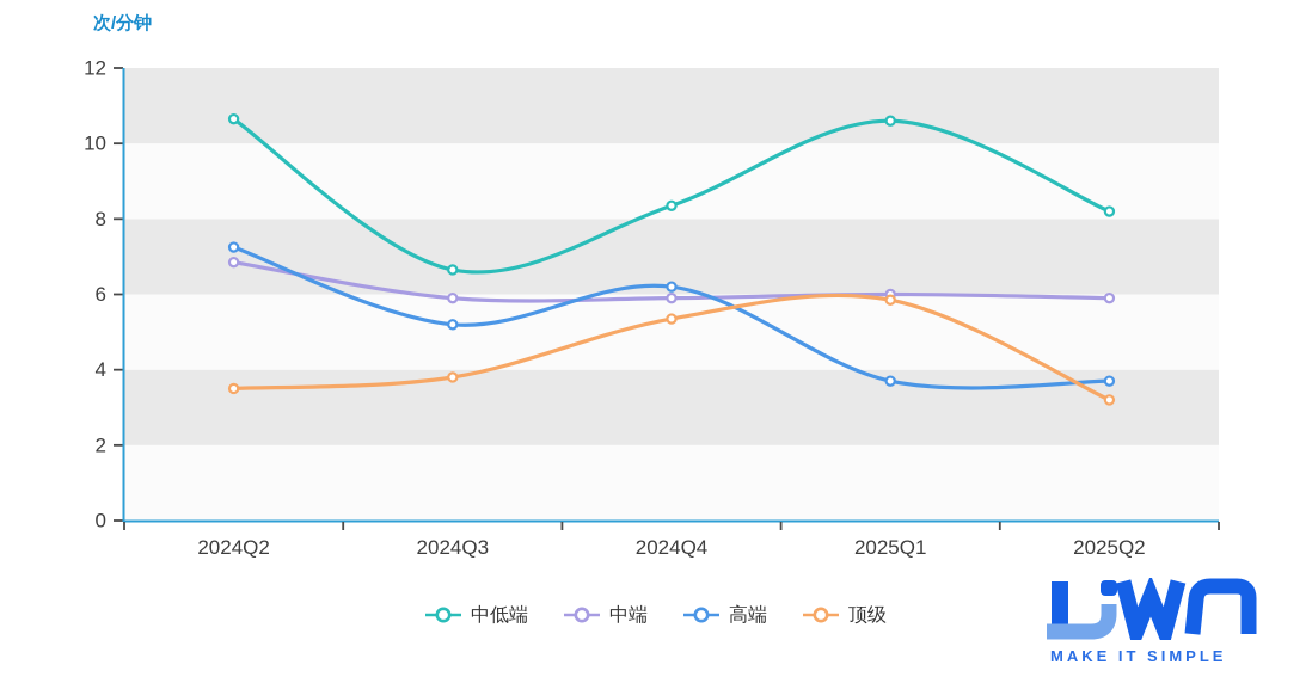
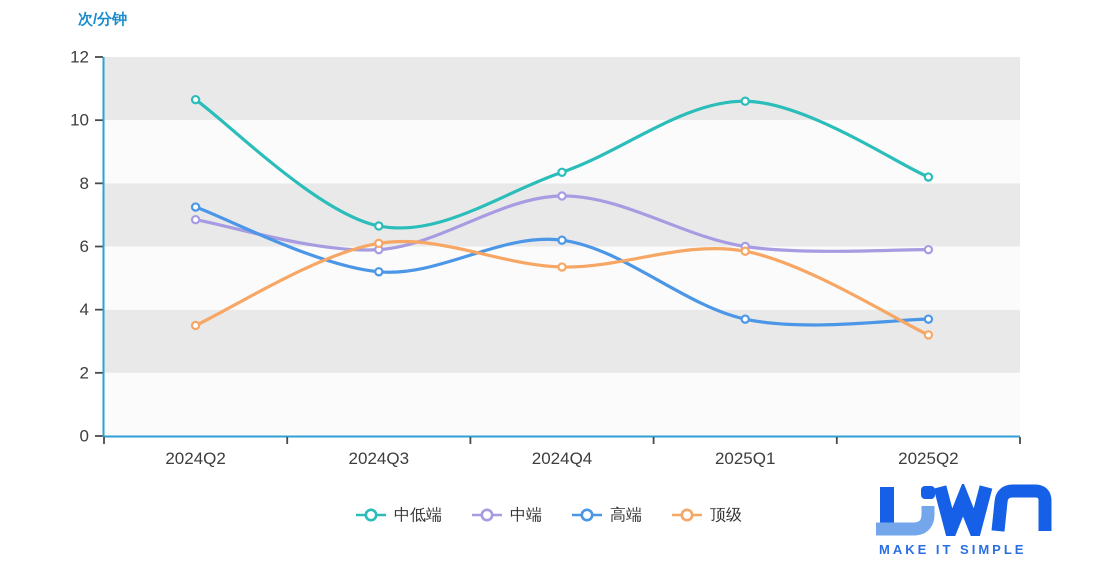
顶级/2024Q3: 3.8 -> 6.1
中端/2024Q4: 5.9 -> 7.6
